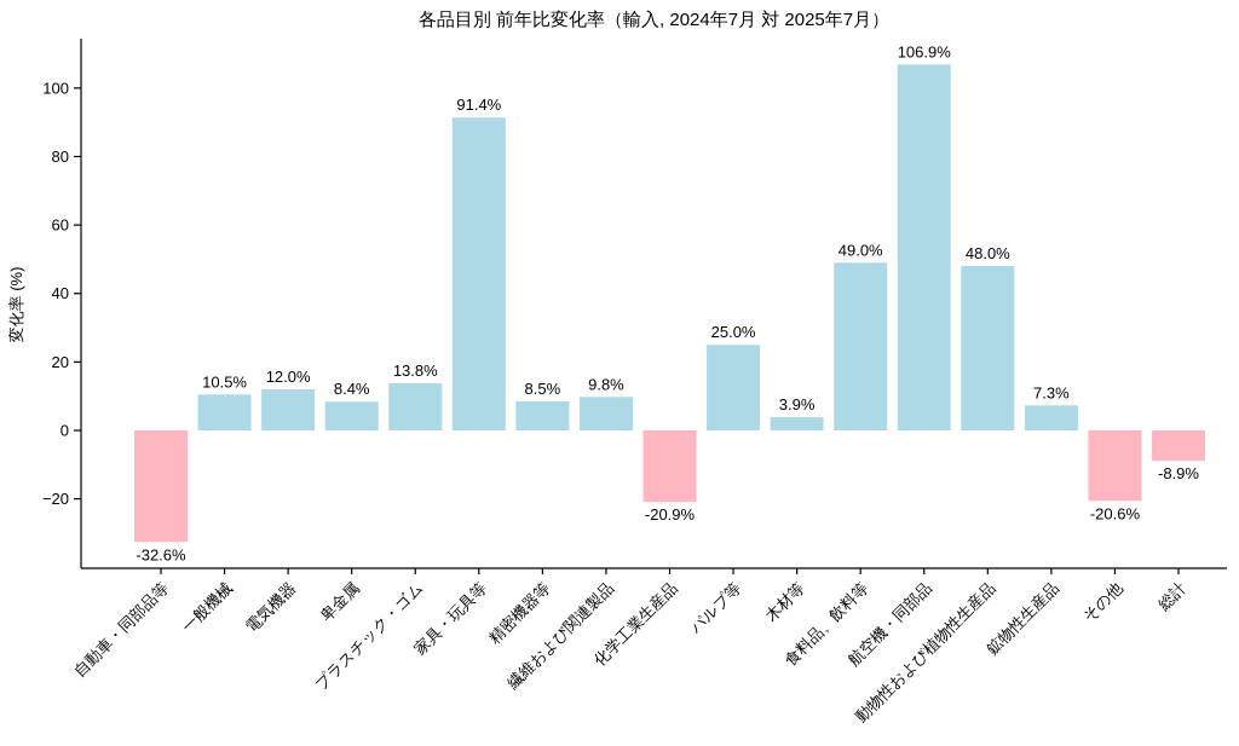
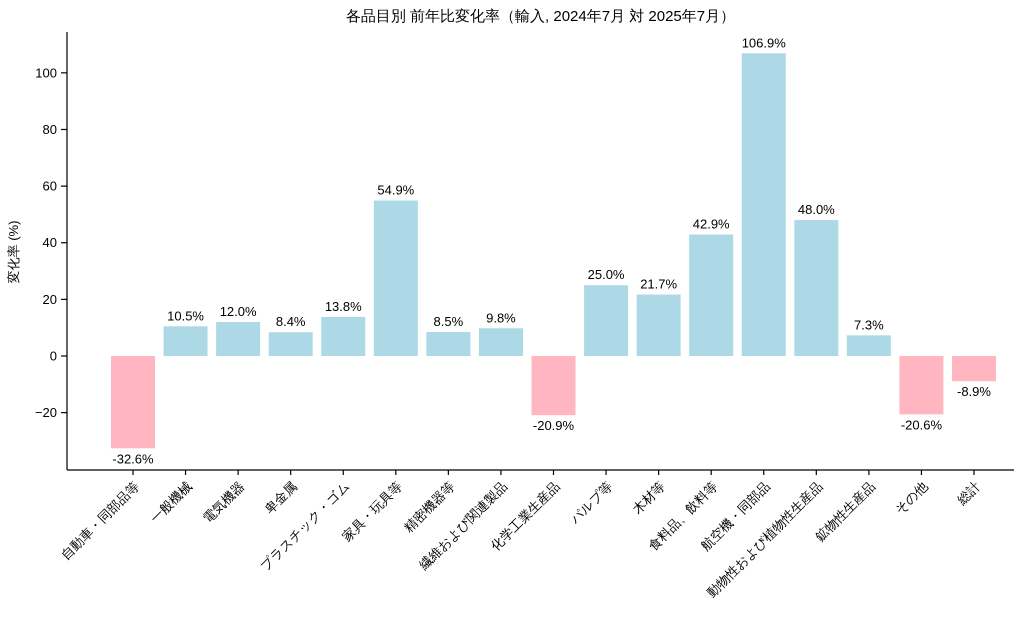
家具・玩具等: 91.4% -> 54.9%
木材等: 3.9% -> 21.7%
食料品、飲料等: 49.0% -> 42.9%
